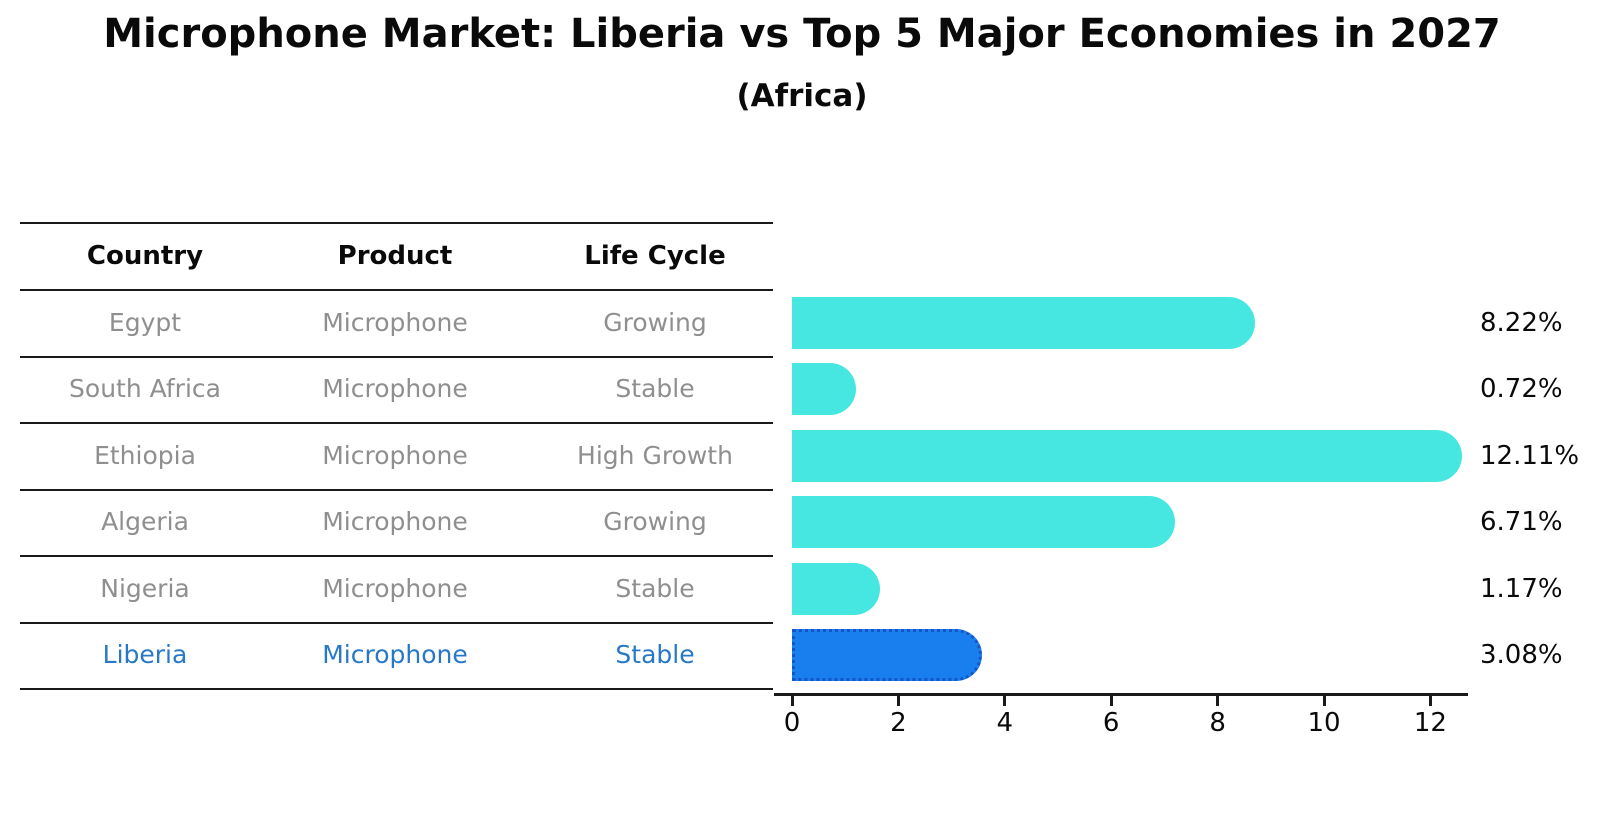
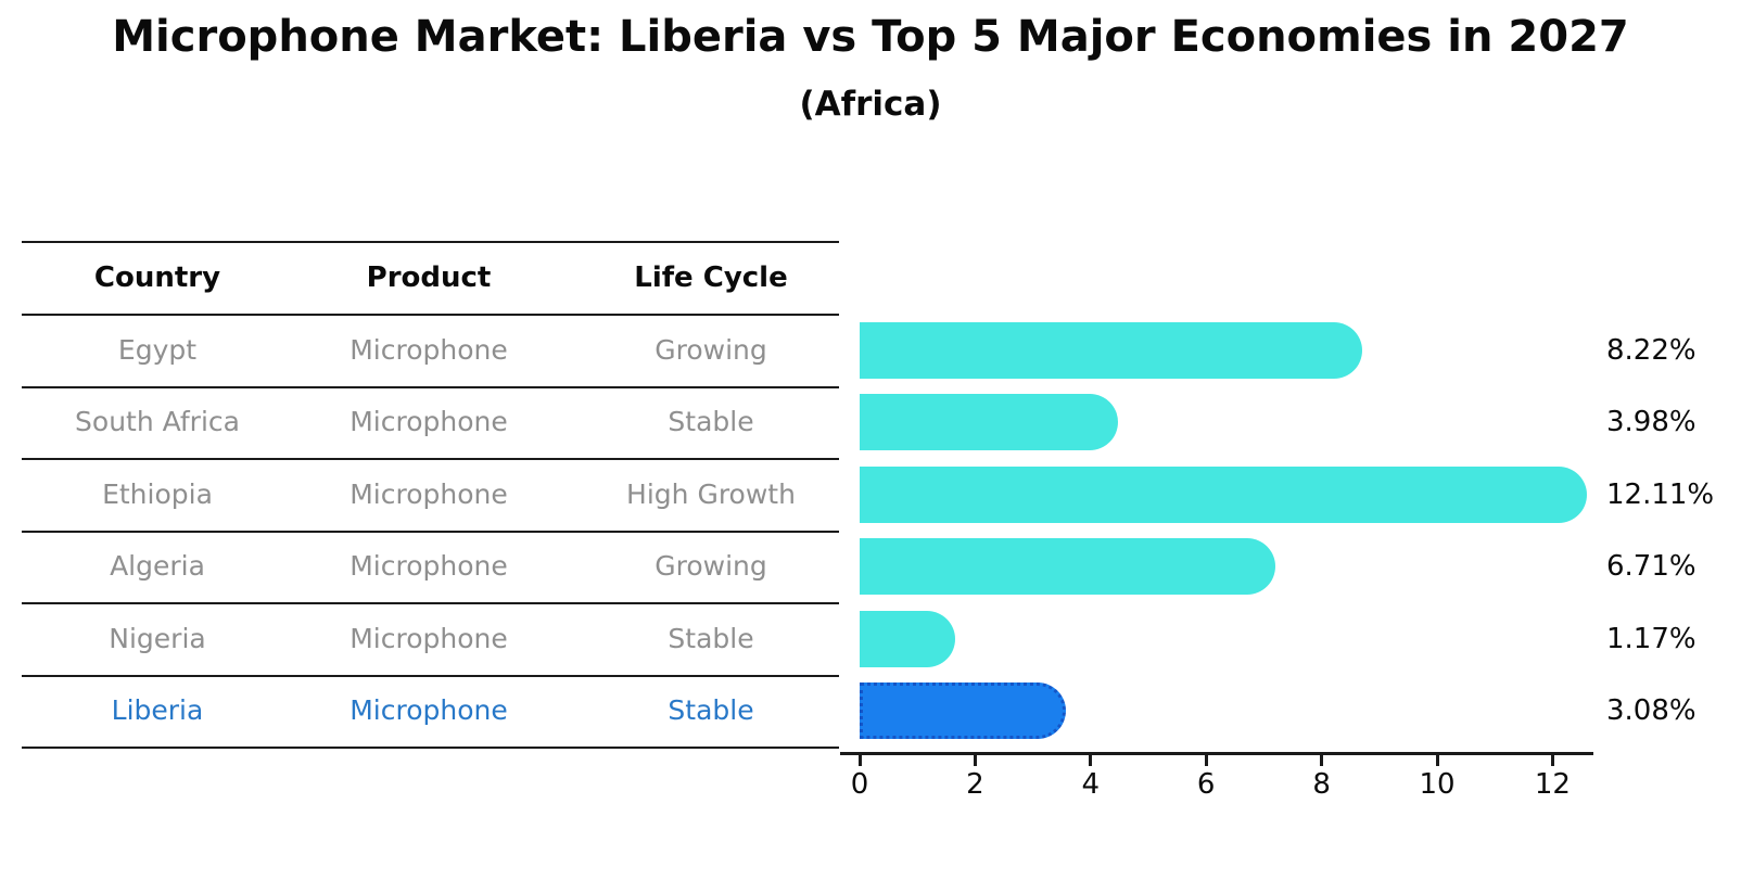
South Africa: 0.72% -> 3.98%
